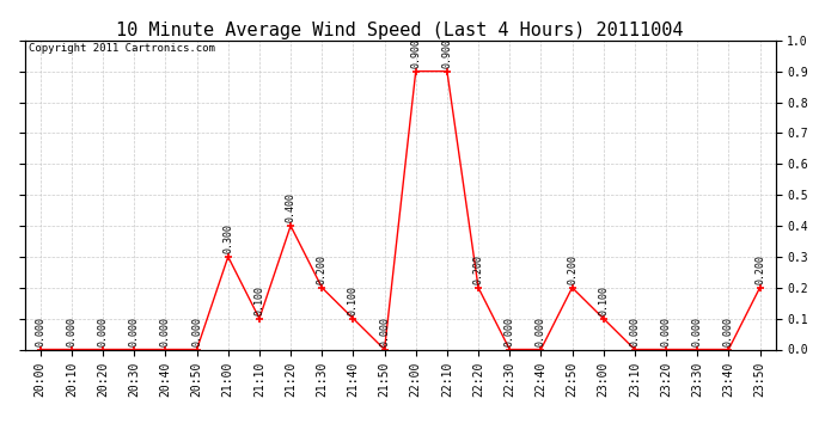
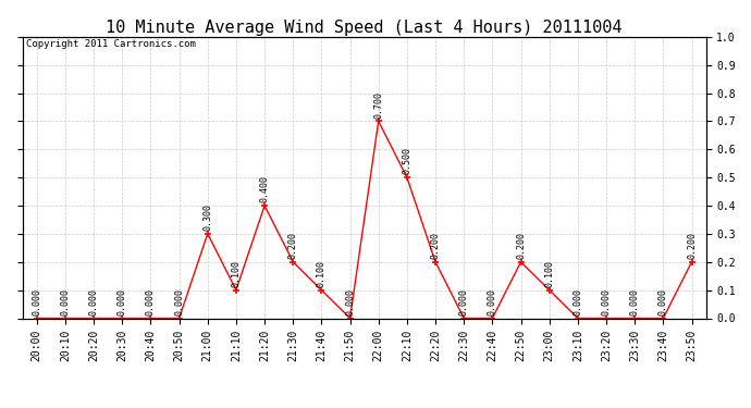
22:00: 0.900 -> 0.700
22:10: 0.900 -> 0.500
